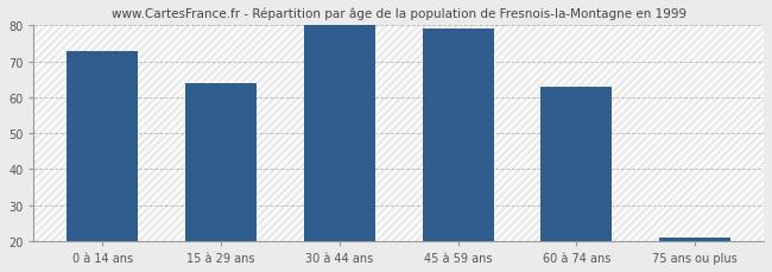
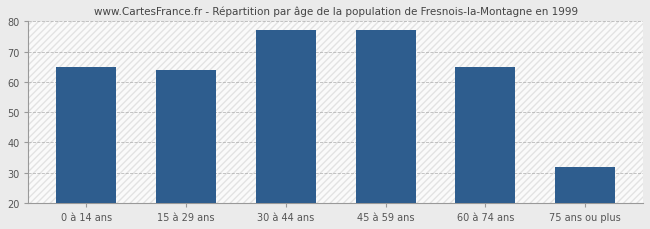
0 à 14 ans: 73 -> 65
30 à 44 ans: 80 -> 77
45 à 59 ans: 79 -> 77
60 à 74 ans: 63 -> 65
75 ans ou plus: 21 -> 32
